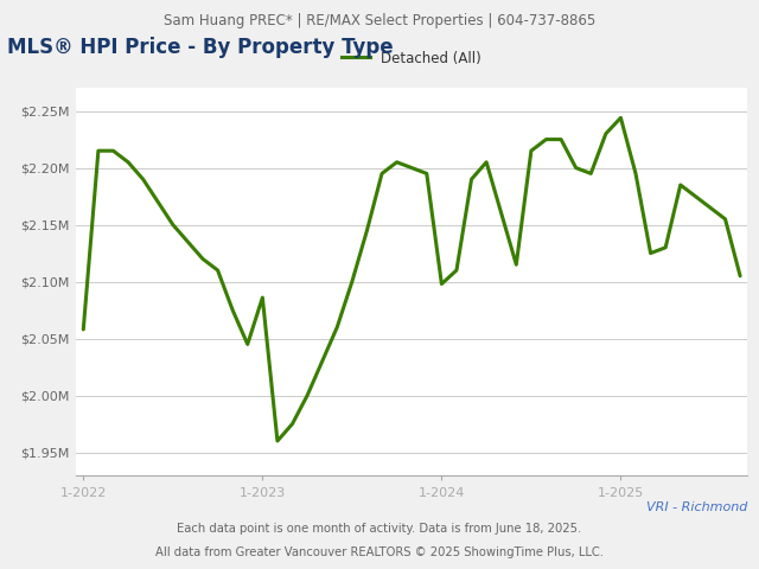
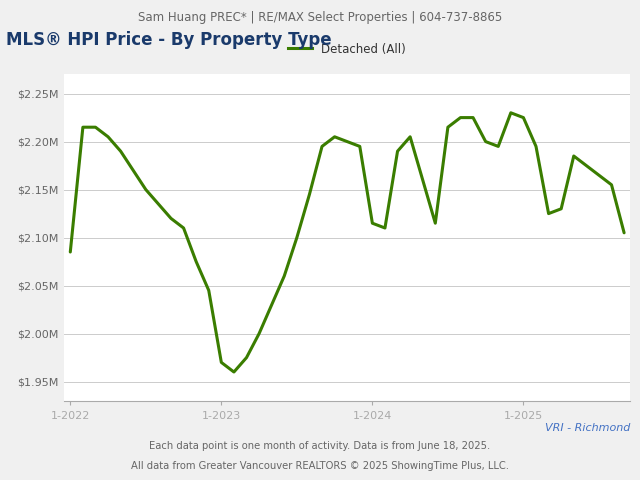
1-2022: $2.058M -> $2.085M
1-2023: $2.086M -> $1.970M
1-2024: $2.098M -> $2.115M
1-2025: $2.244M -> $2.225M
